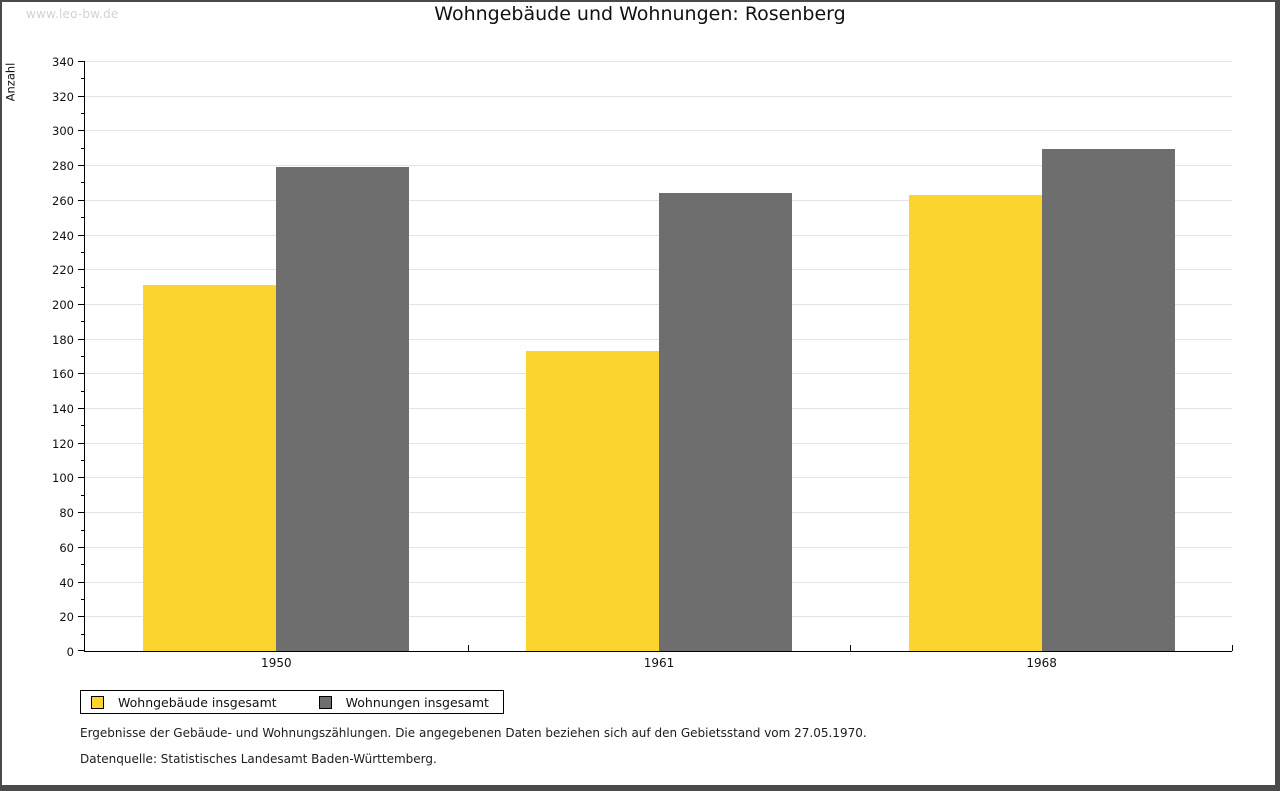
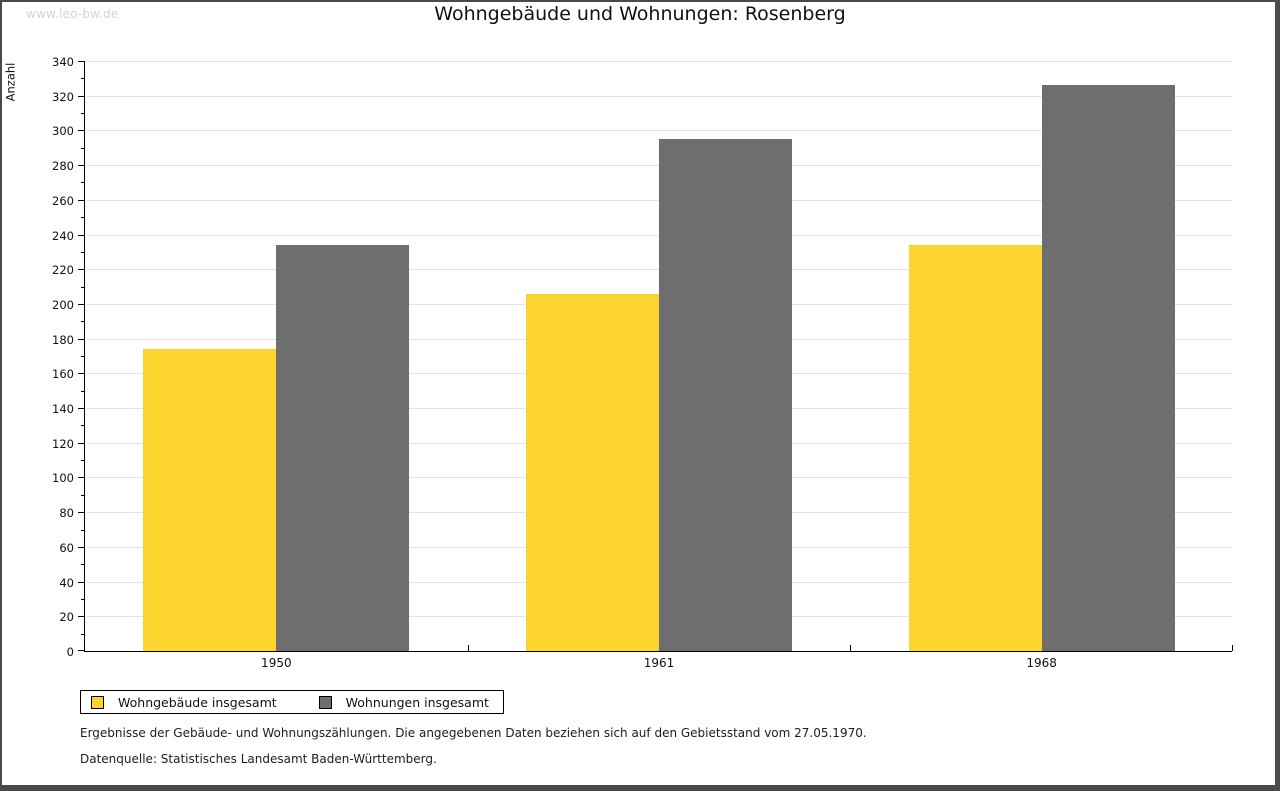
Wohngebäude insgesamt/1950: 211 -> 174
Wohnungen insgesamt/1950: 279 -> 234
Wohngebäude insgesamt/1961: 173 -> 206
Wohnungen insgesamt/1961: 264 -> 295
Wohngebäude insgesamt/1968: 263 -> 234
Wohnungen insgesamt/1968: 289 -> 326
